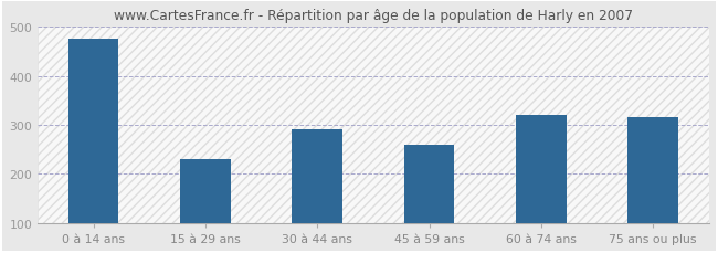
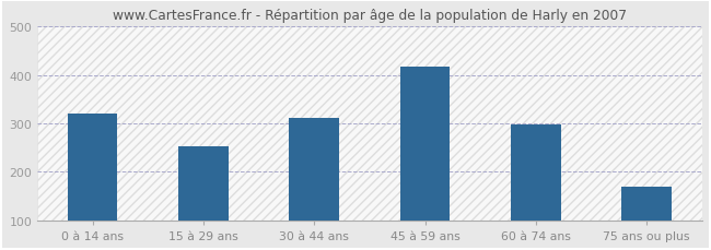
0 à 14 ans: 475 -> 320
15 à 29 ans: 230 -> 252
30 à 44 ans: 290 -> 312
45 à 59 ans: 260 -> 418
60 à 74 ans: 320 -> 298
75 ans ou plus: 315 -> 170
